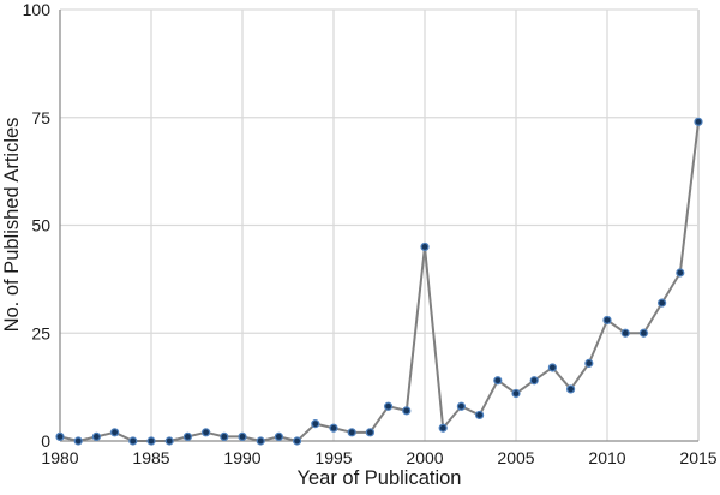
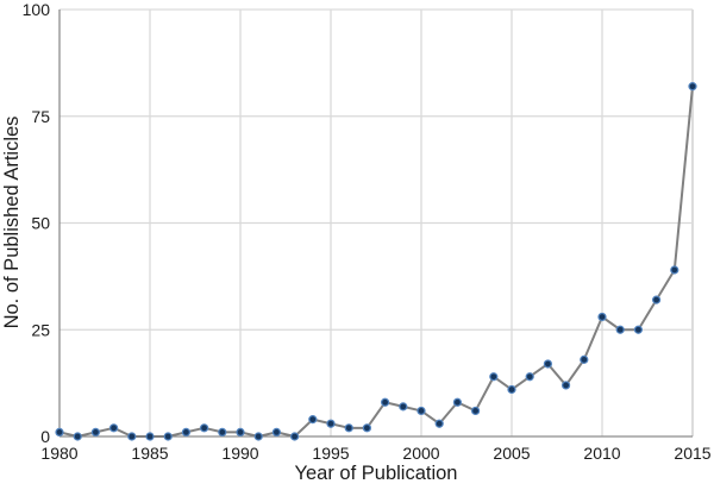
2000: 45 -> 6
2015: 74 -> 82
